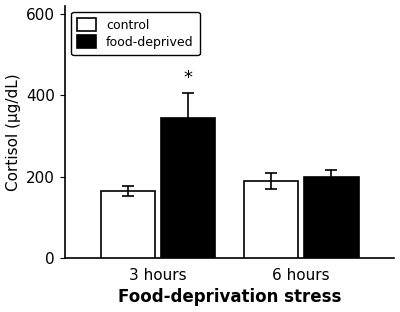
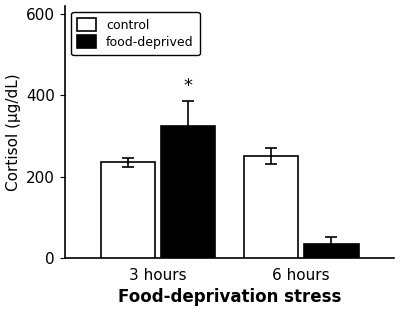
control/3 hours: 165 -> 235
food-deprived/3 hours: 345 -> 325
control/6 hours: 190 -> 250
food-deprived/6 hours: 198 -> 35
